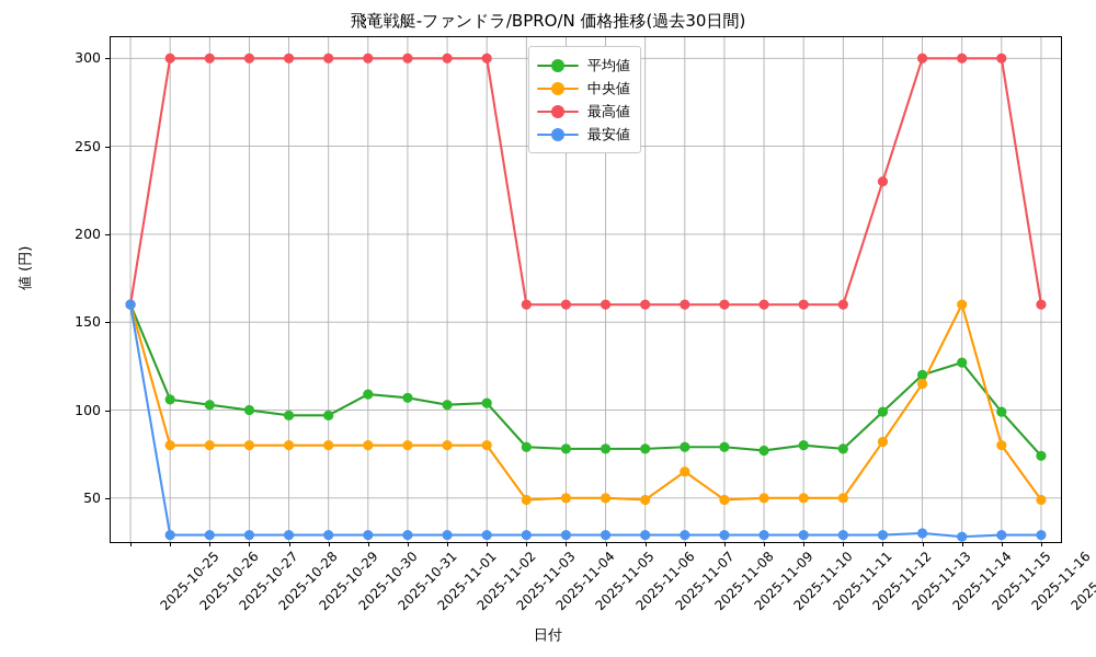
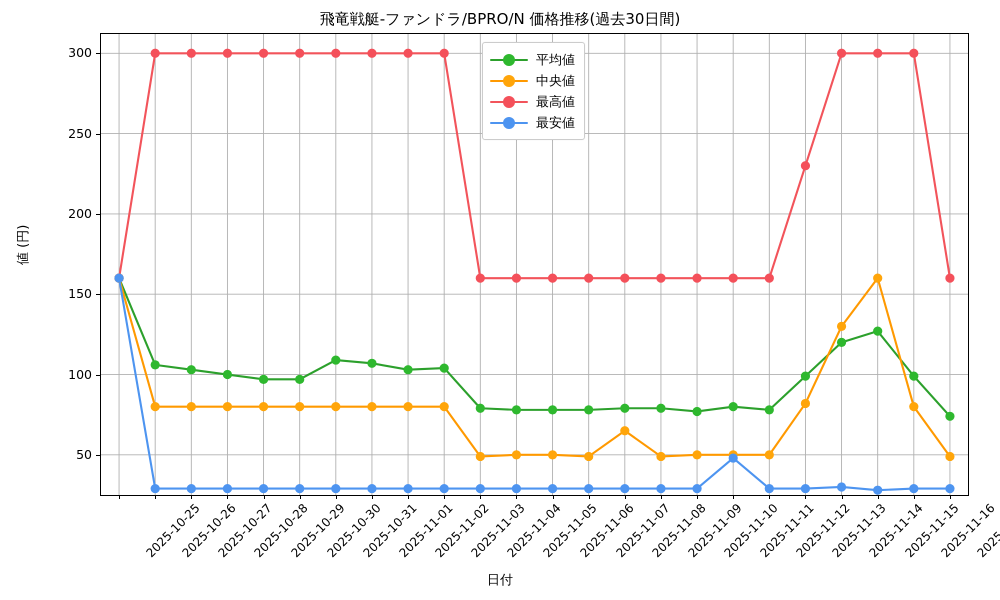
最安値/2025-11-11: 29 -> 48
中央値/2025-11-14: 115 -> 130
